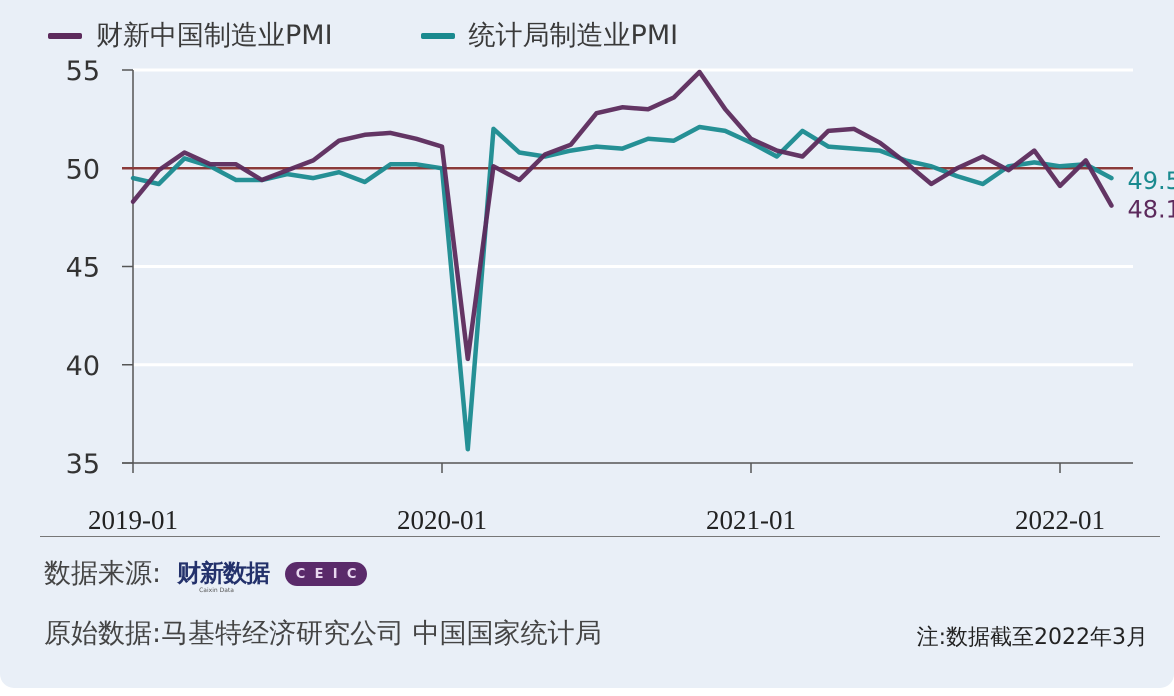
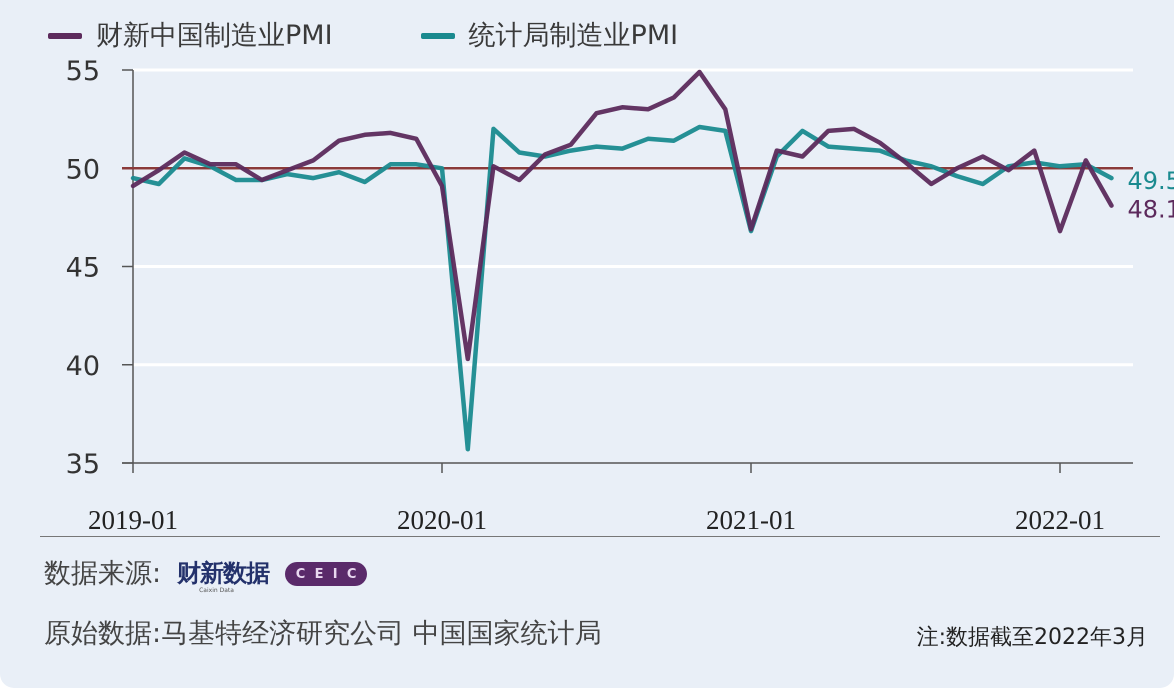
财新中国制造业PMI/2019-01: 48.3 -> 49.1
财新中国制造业PMI/2020-01: 51.1 -> 49.1
财新中国制造业PMI/2021-01: 51.5 -> 46.9
统计局制造业PMI/2021-01: 51.3 -> 46.8
财新中国制造业PMI/2022-01: 49.1 -> 46.8
